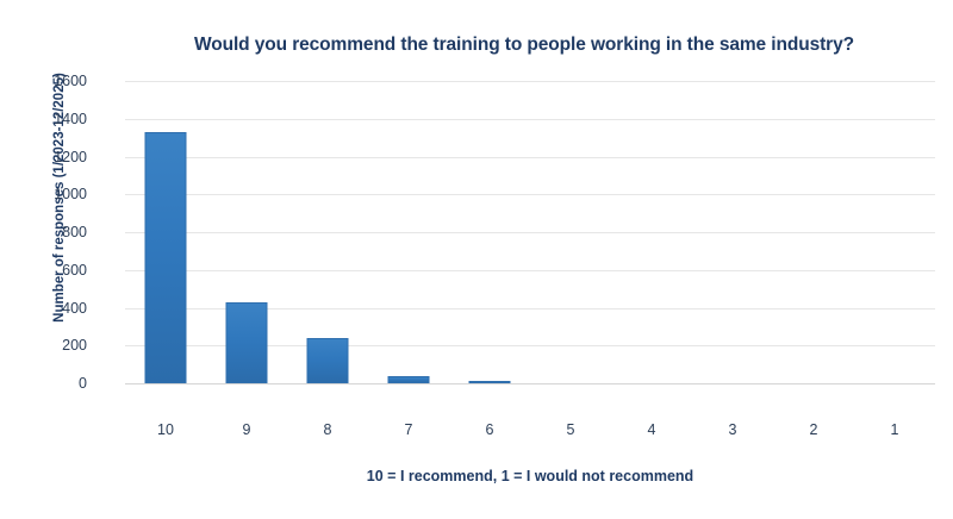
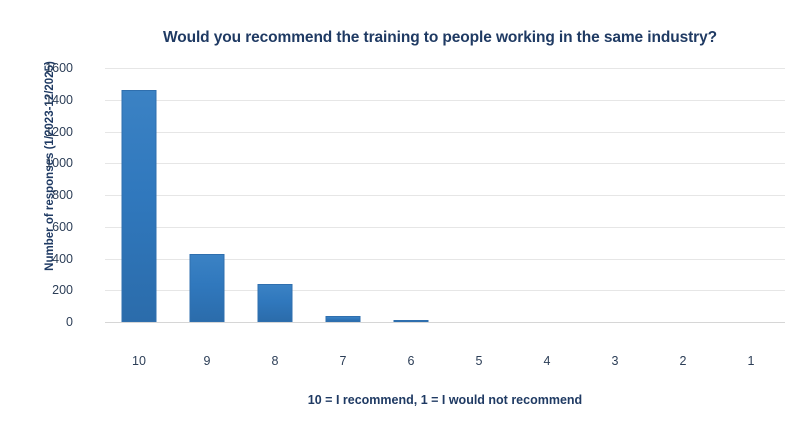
10: 1330 -> 1460
